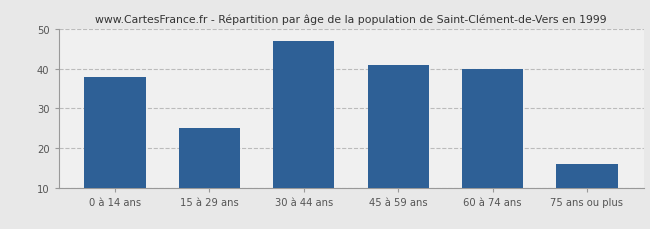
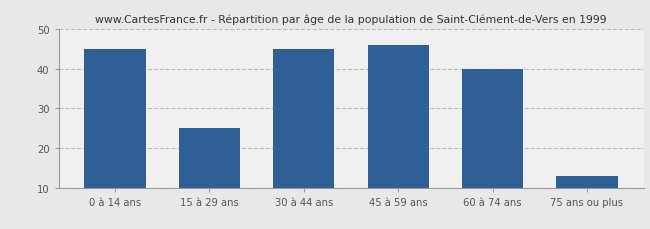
0 à 14 ans: 38 -> 45
30 à 44 ans: 47 -> 45
45 à 59 ans: 41 -> 46
75 ans ou plus: 16 -> 13
